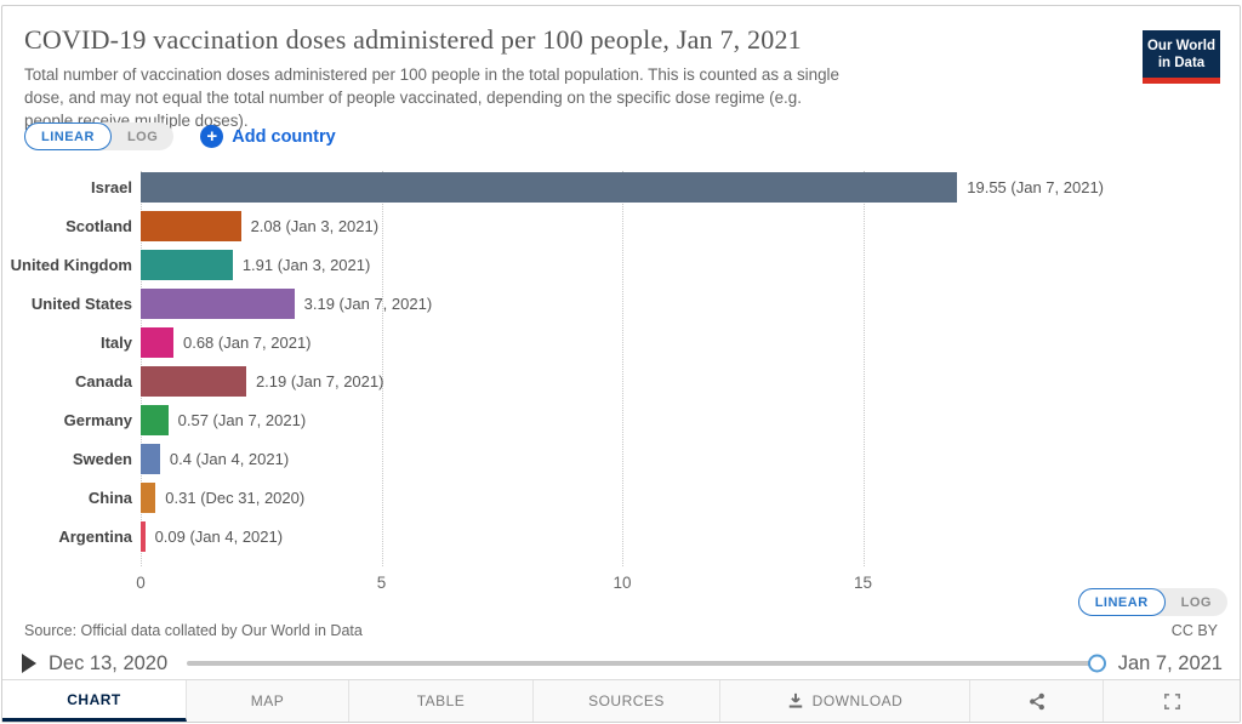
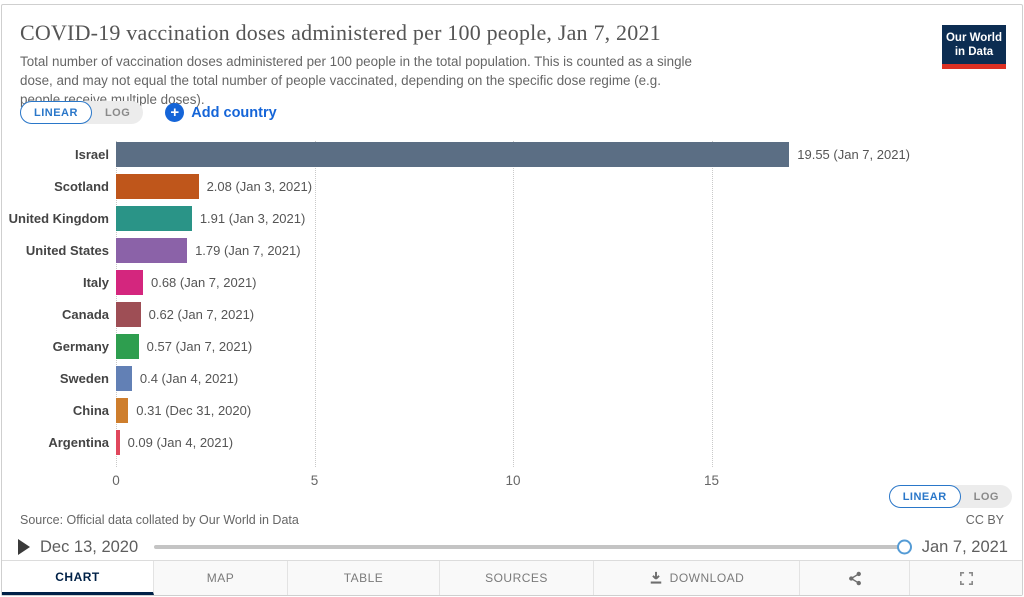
United States: 3.19 -> 1.79
Canada: 2.19 -> 0.62
